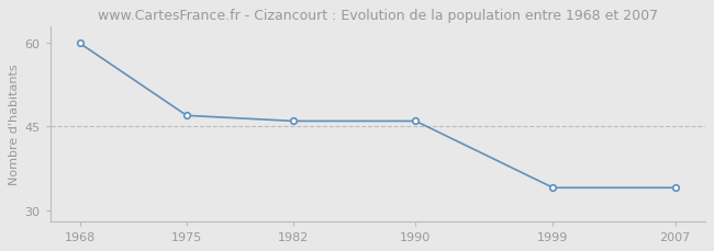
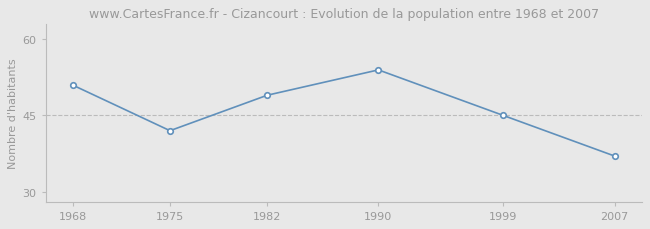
1968: 60 -> 51
1975: 47 -> 42
1982: 46 -> 49
1990: 46 -> 54
1999: 34 -> 45
2007: 34 -> 37
